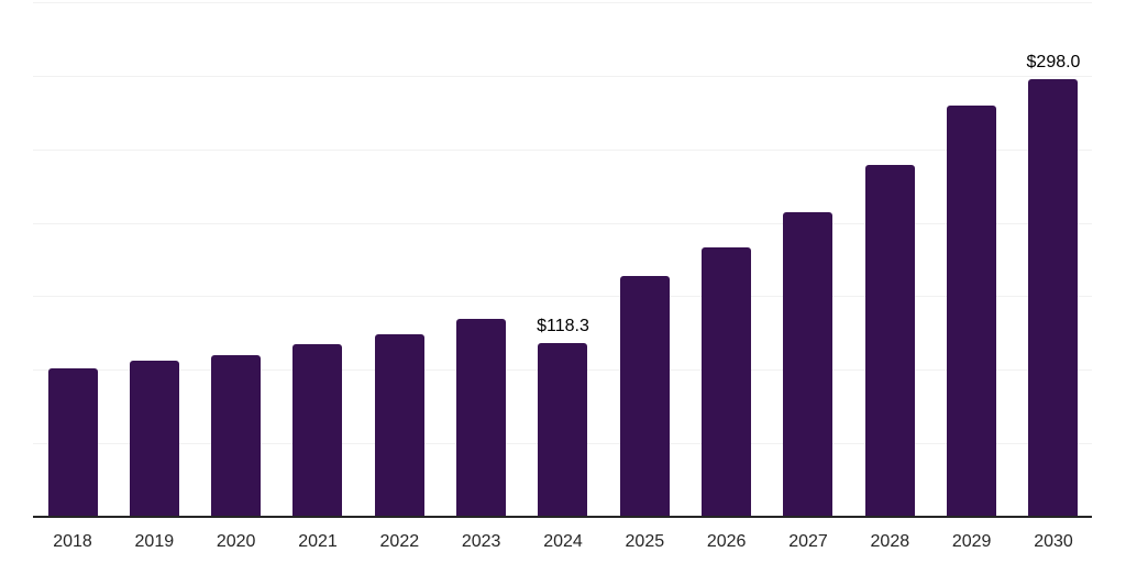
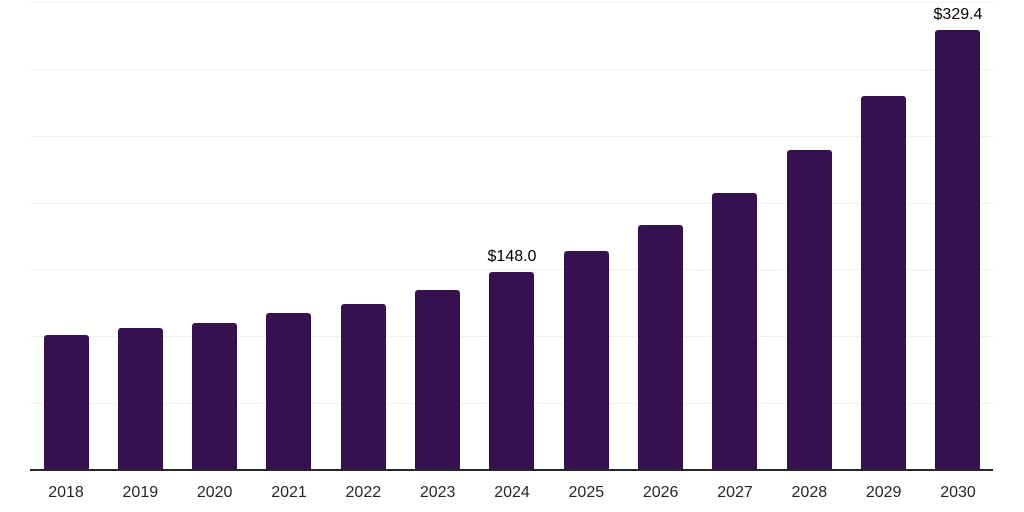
2024: $118.3 -> $148.0
2030: $298.0 -> $329.4
